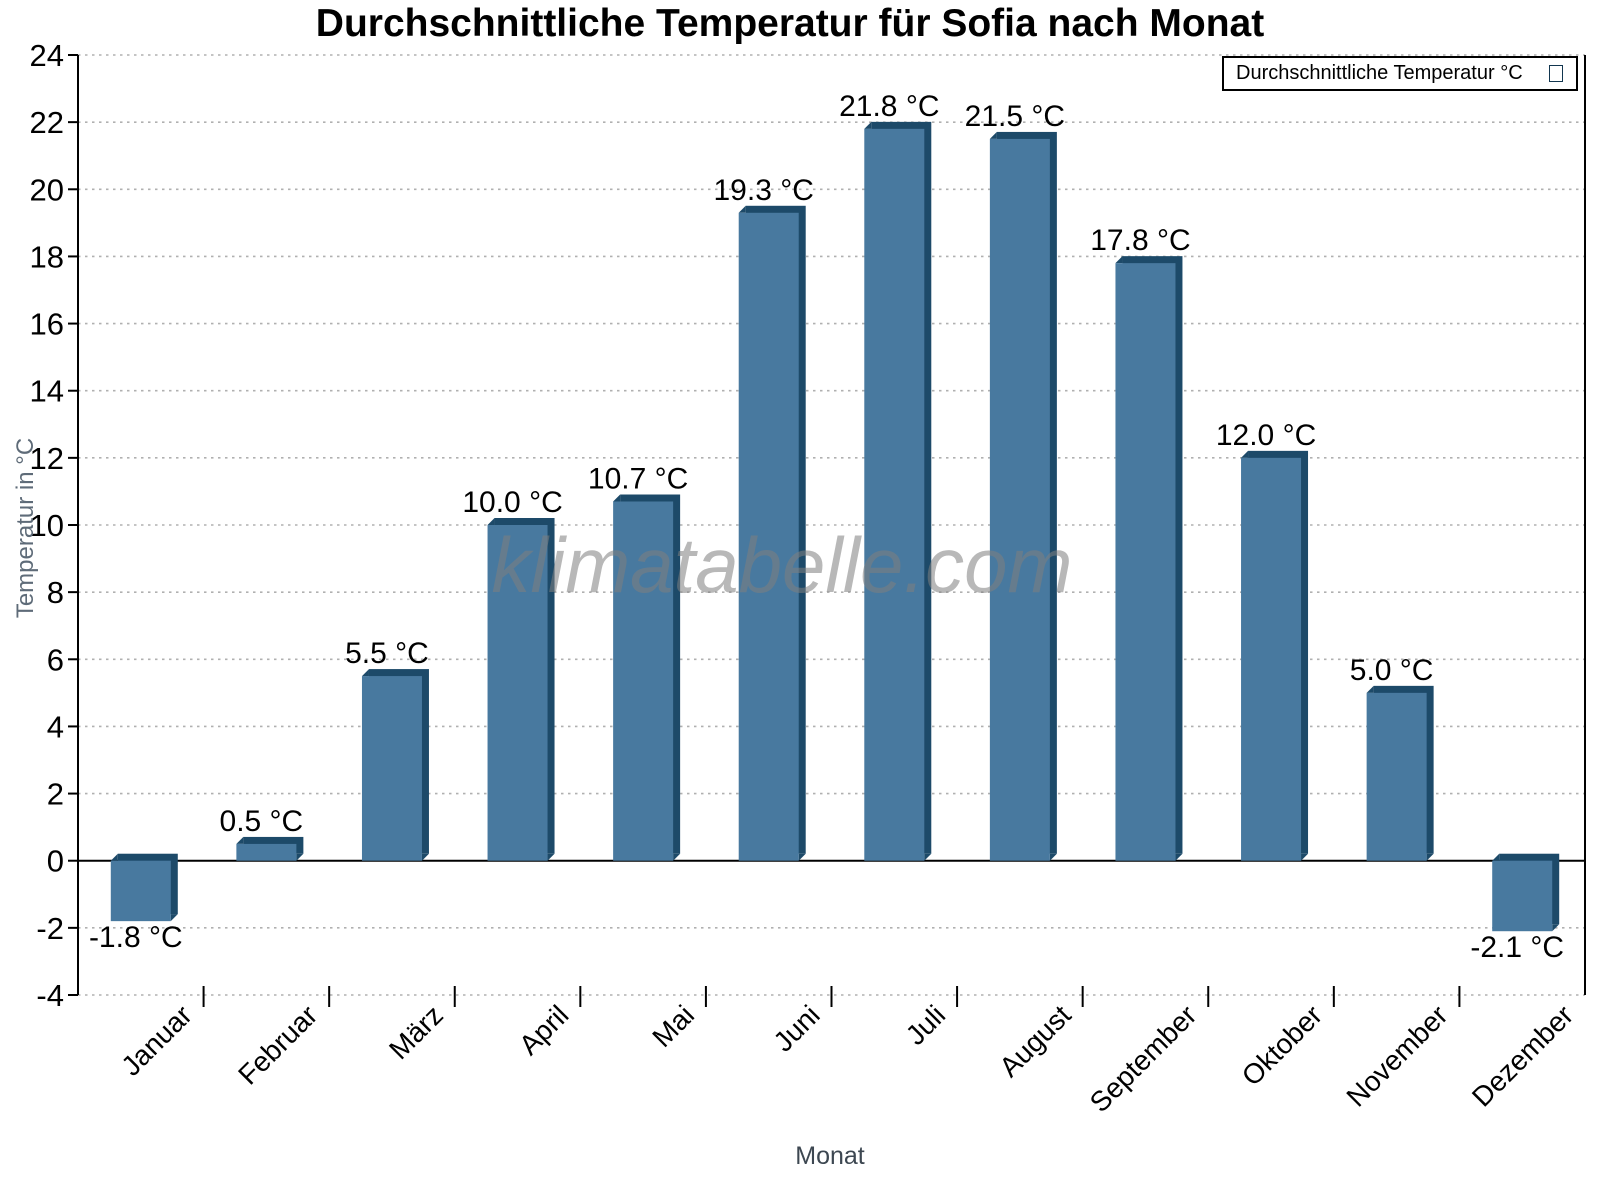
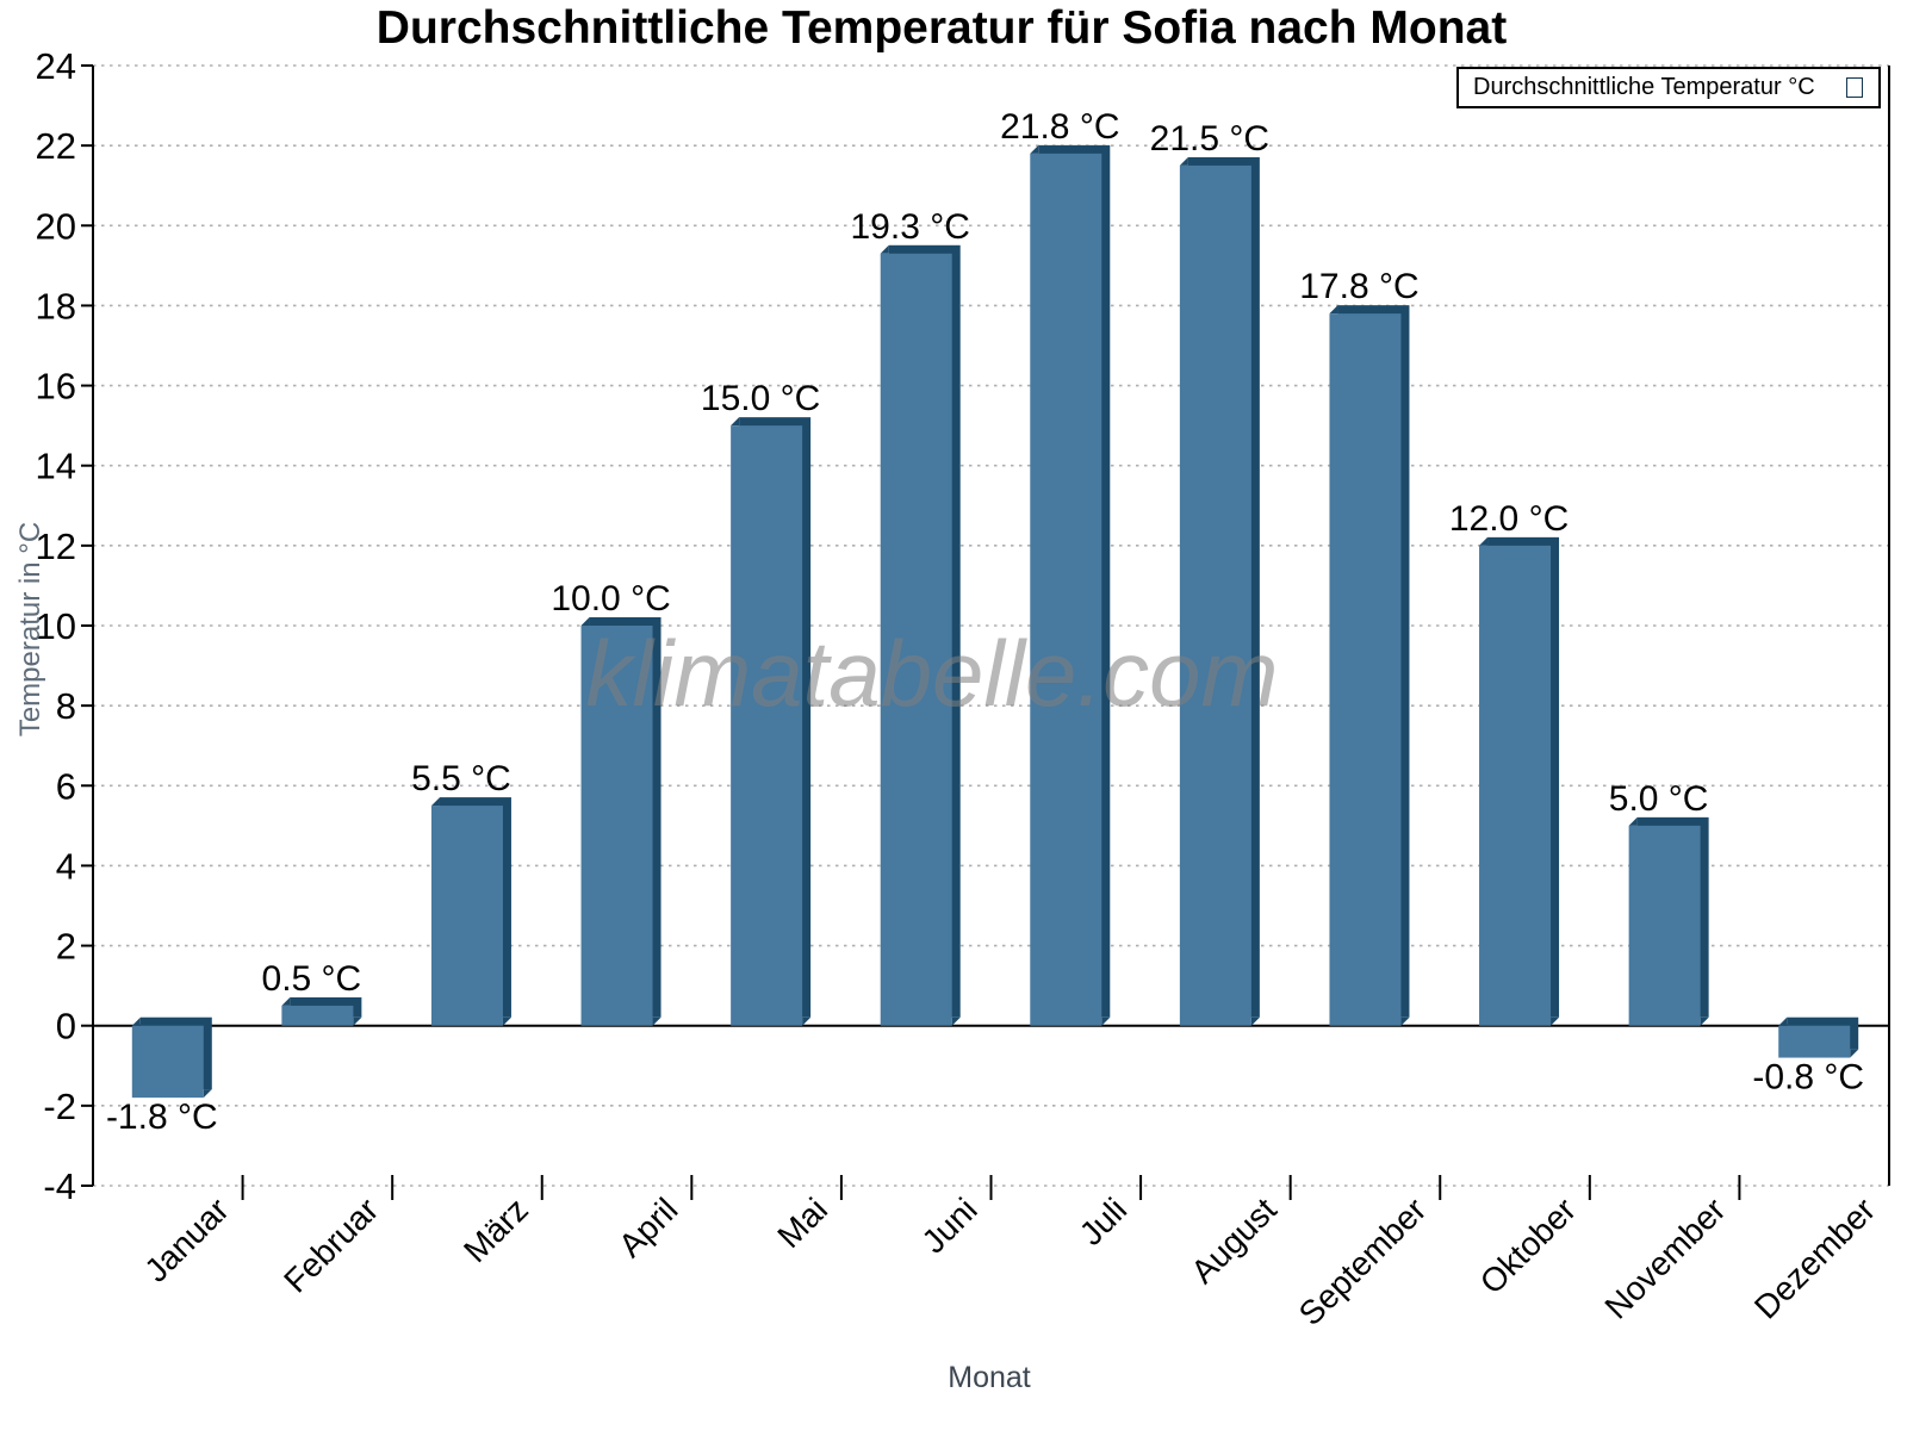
Mai: 10.7 -> 15.0
Dezember: -2.1 -> -0.8
